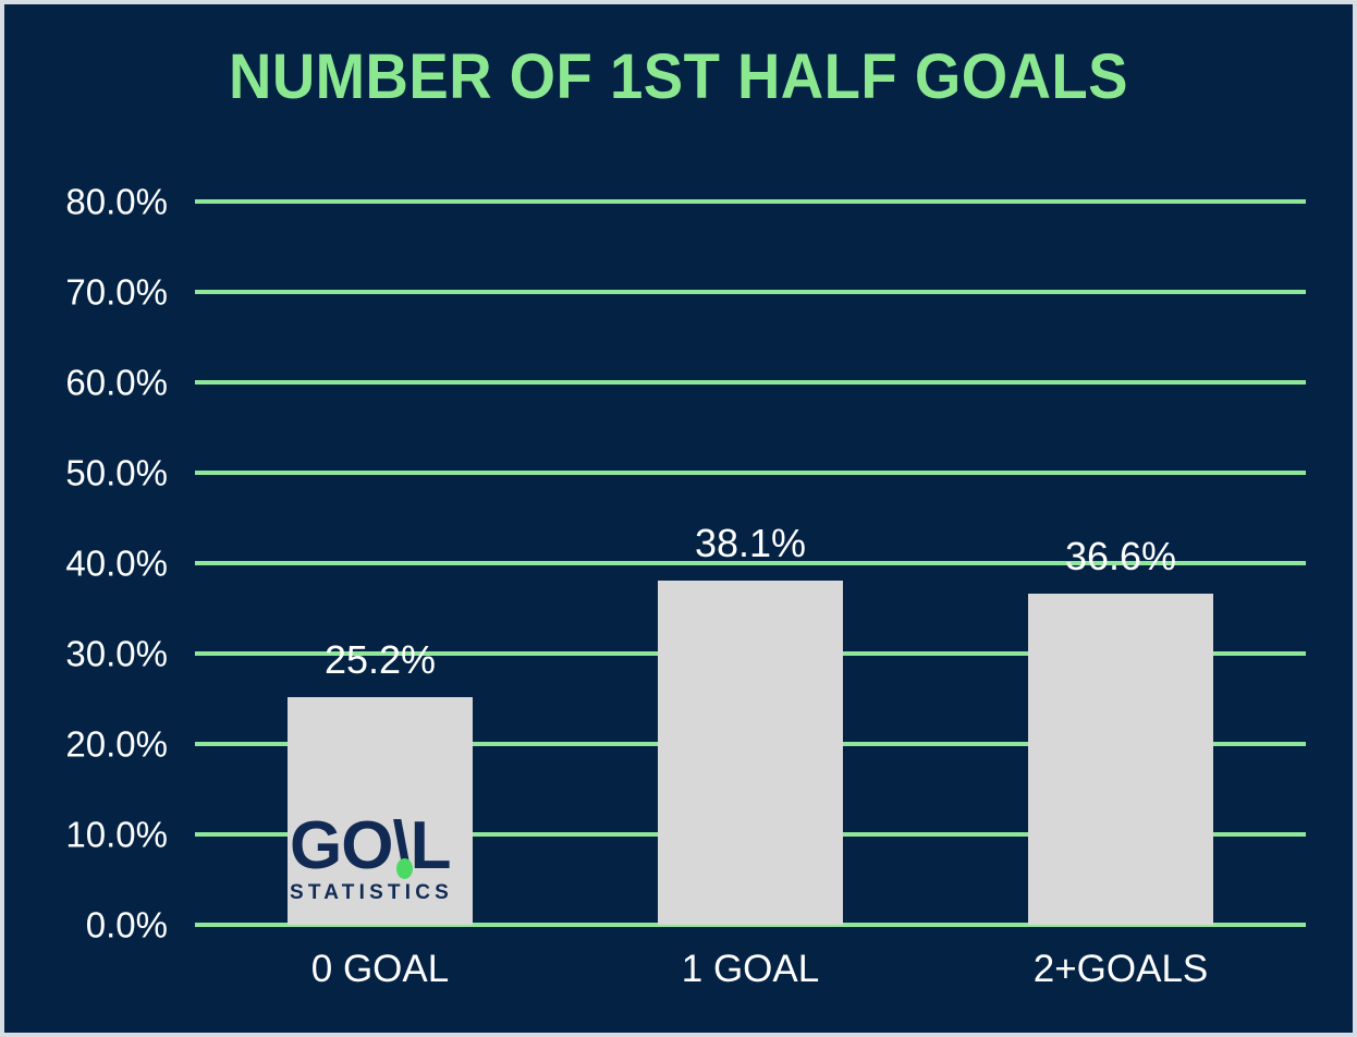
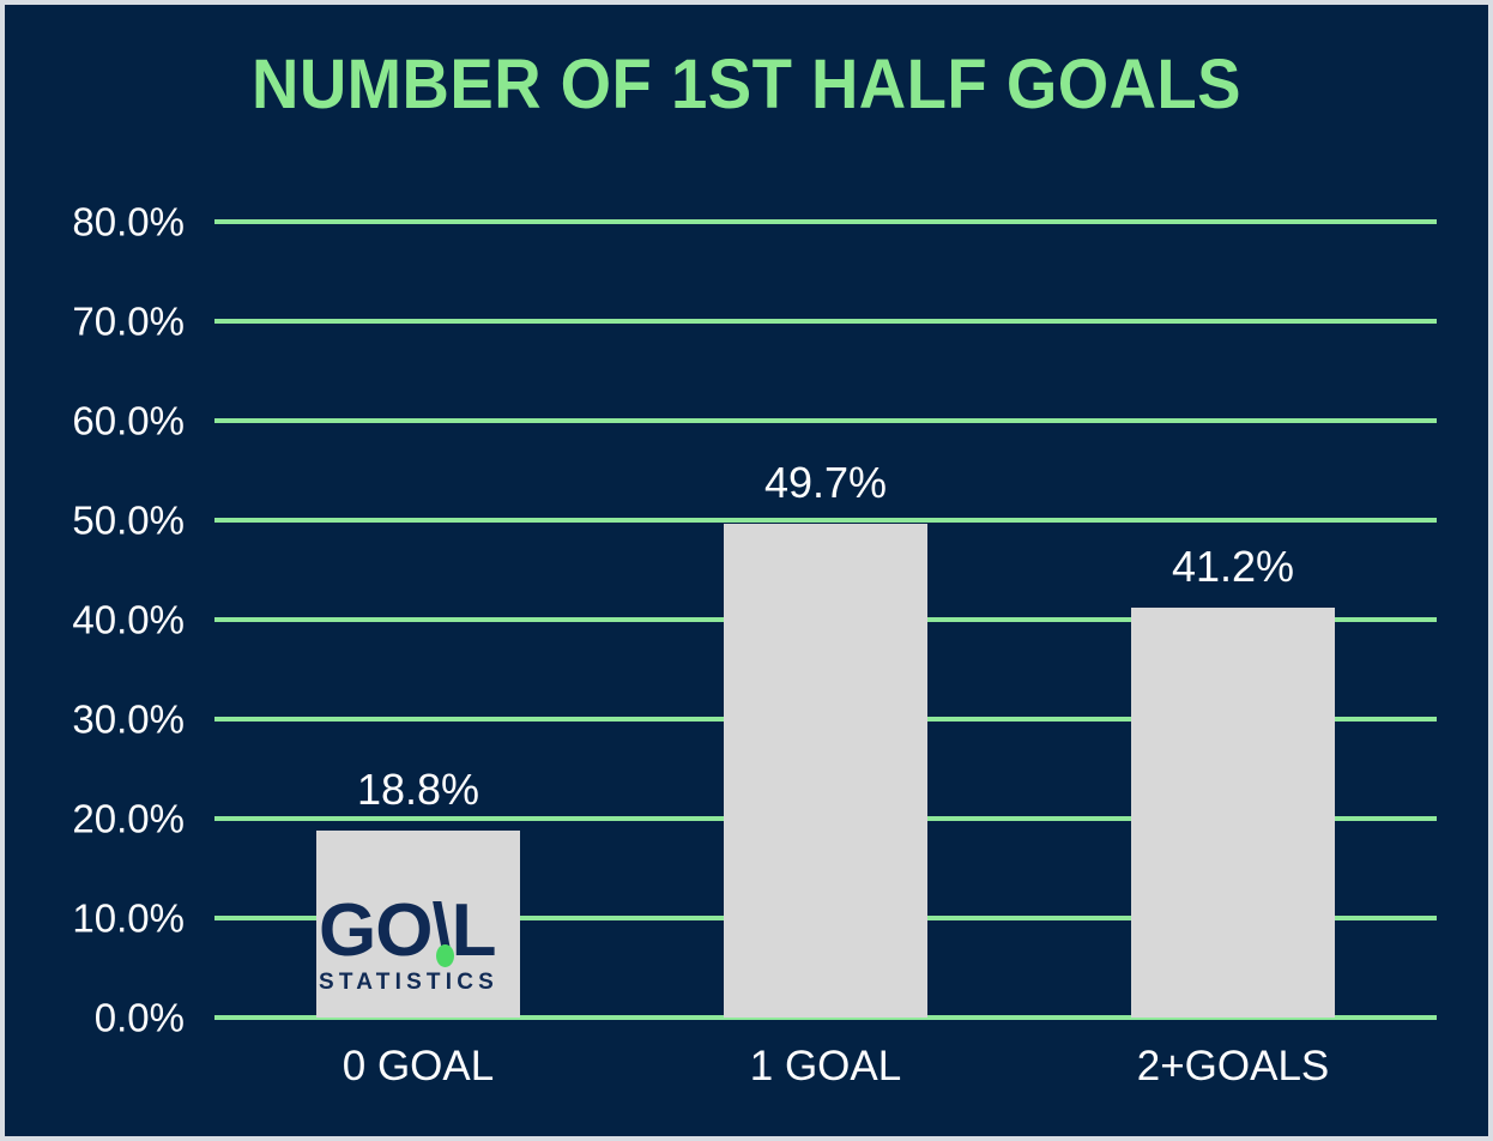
0 GOAL: 25.2% -> 18.8%
1 GOAL: 38.1% -> 49.7%
2+GOALS: 36.6% -> 41.2%
